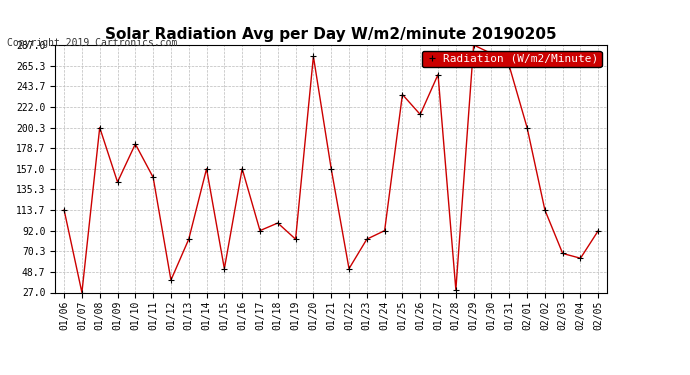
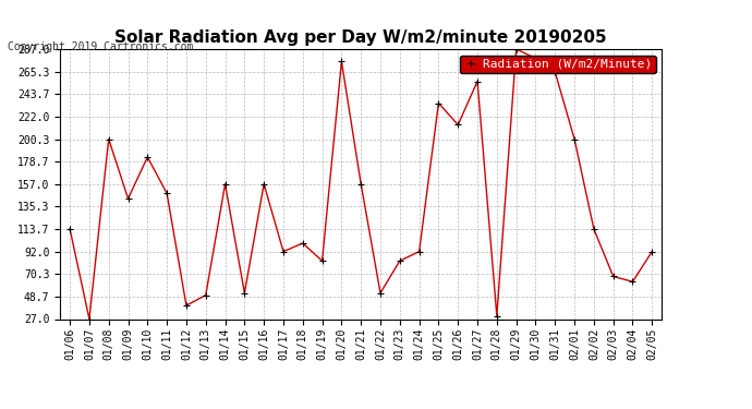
01/13: 83 -> 50
